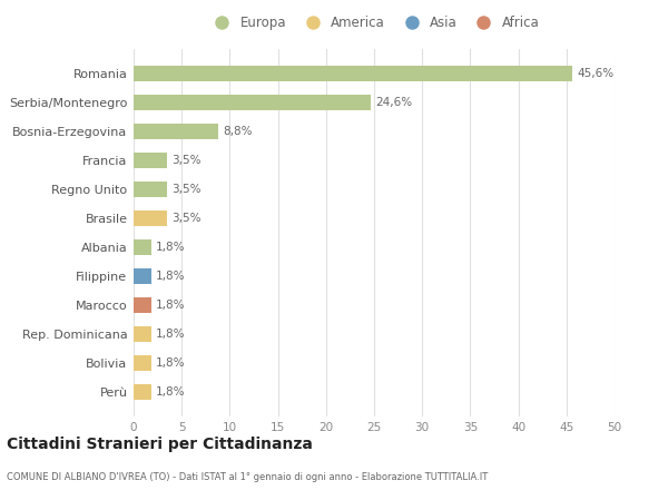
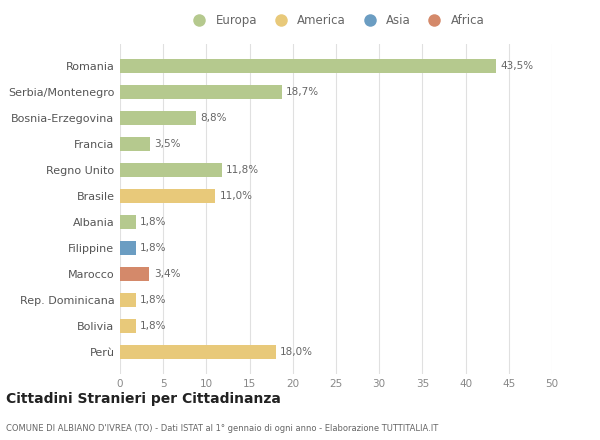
Romania: 45,6% -> 43,5%
Serbia/Montenegro: 24,6% -> 18,7%
Regno Unito: 3,5% -> 11,8%
Brasile: 3,5% -> 11,0%
Marocco: 1,8% -> 3,4%
Perù: 1,8% -> 18,0%
